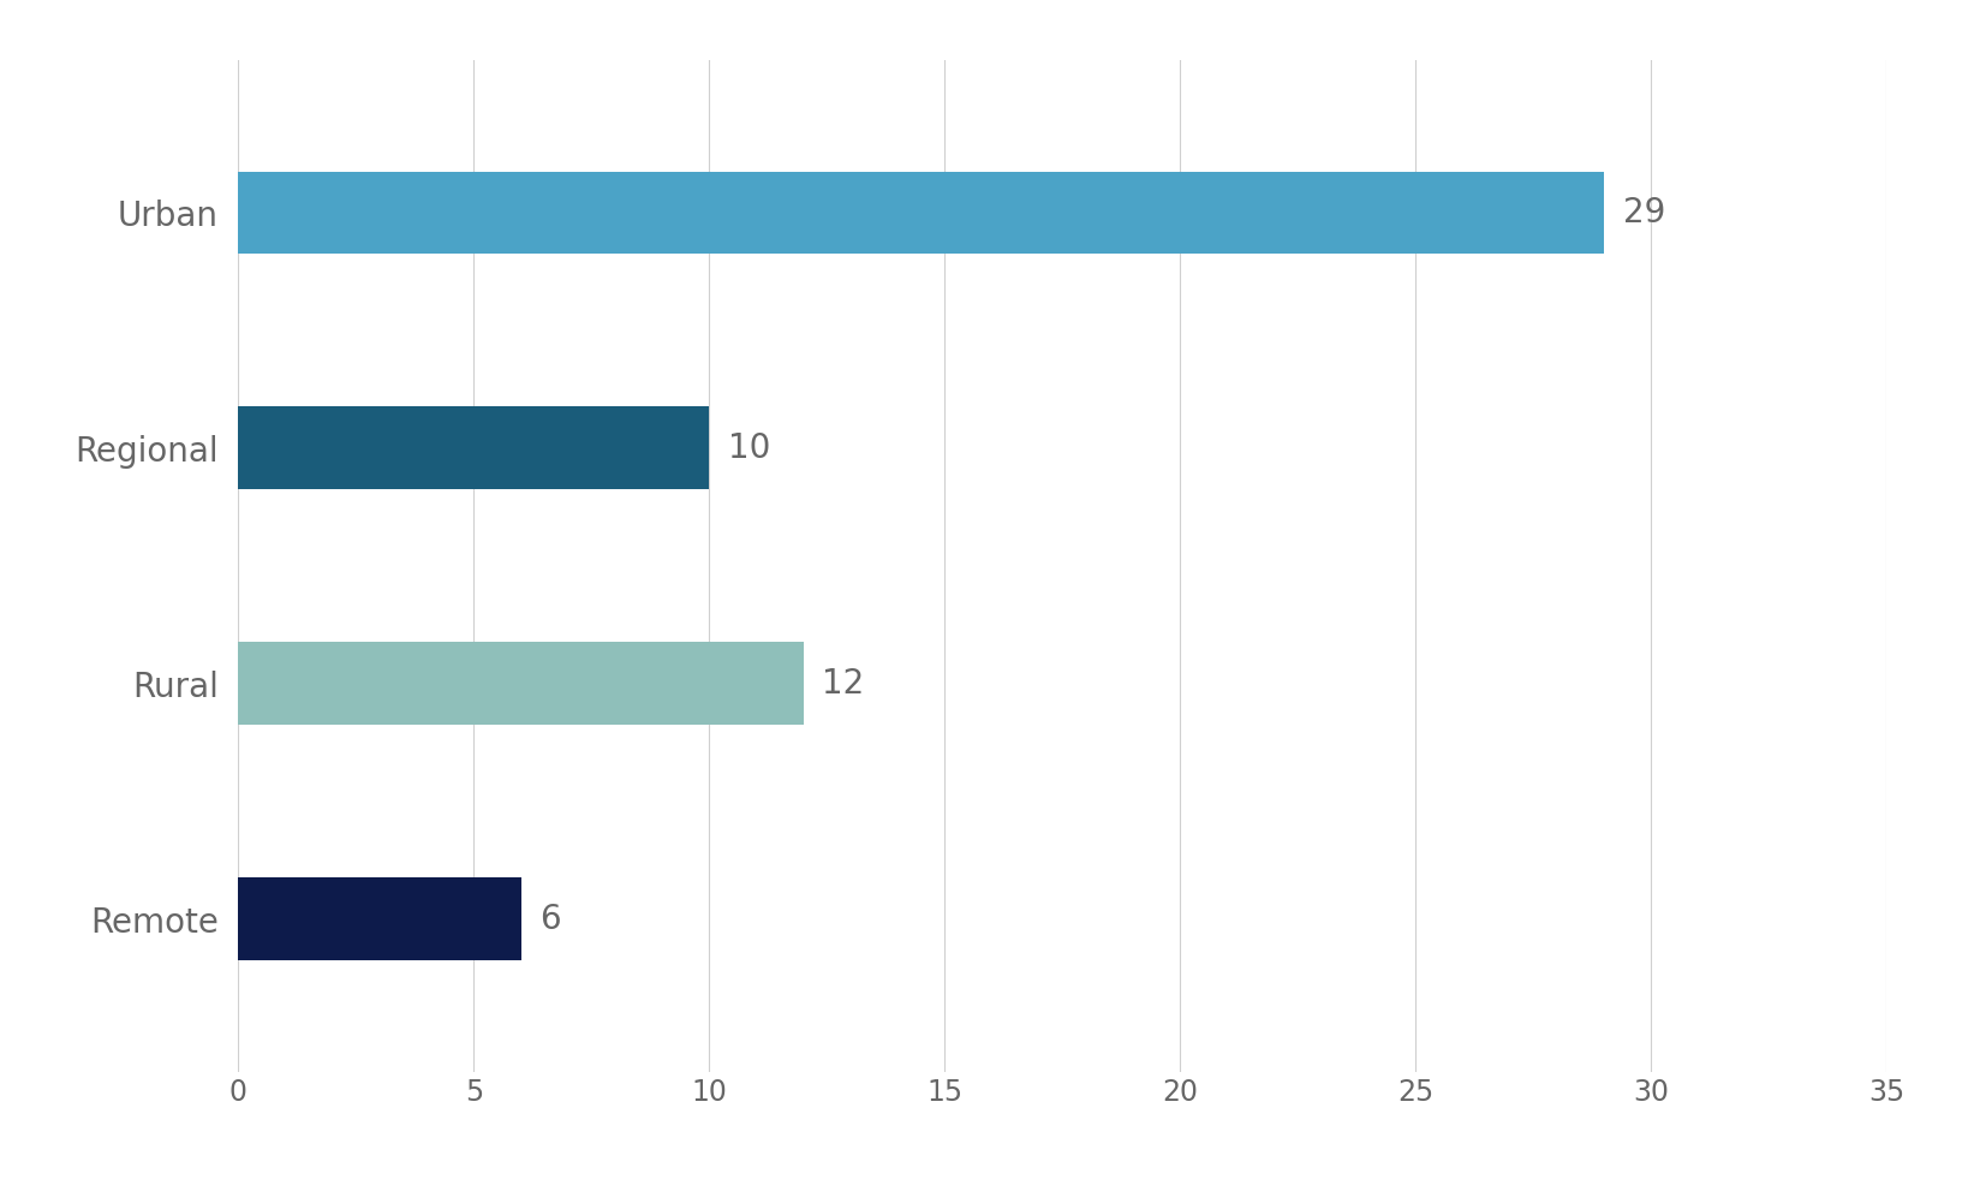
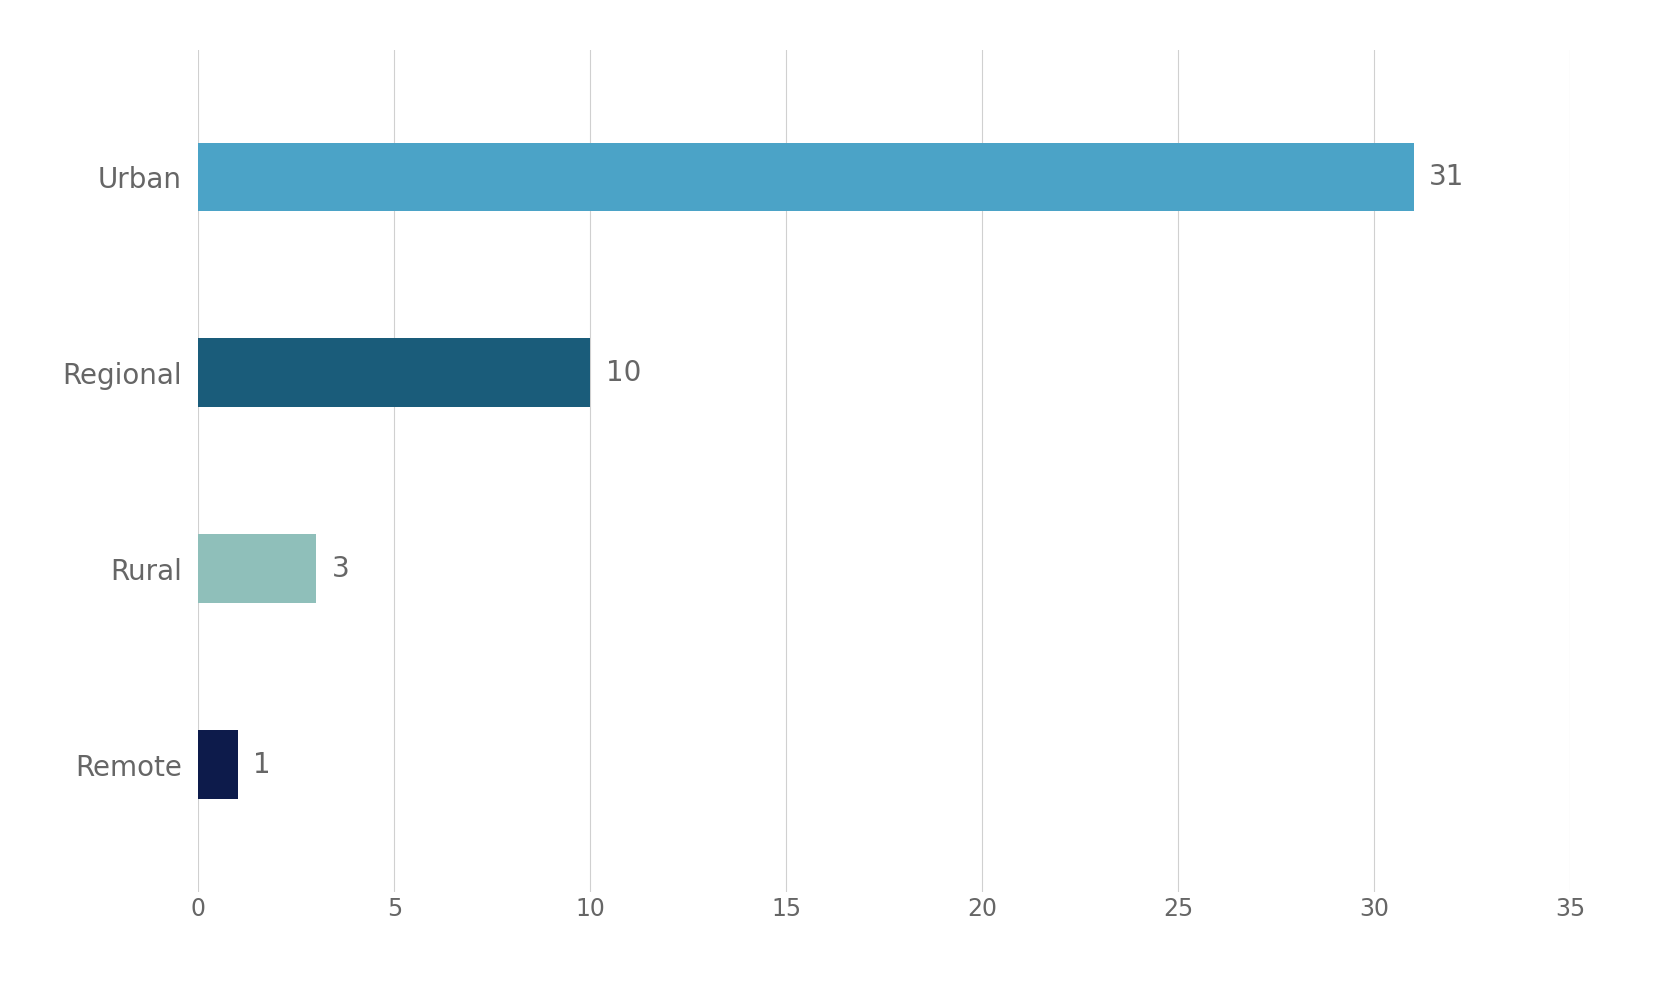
Urban: 29 -> 31
Rural: 12 -> 3
Remote: 6 -> 1
